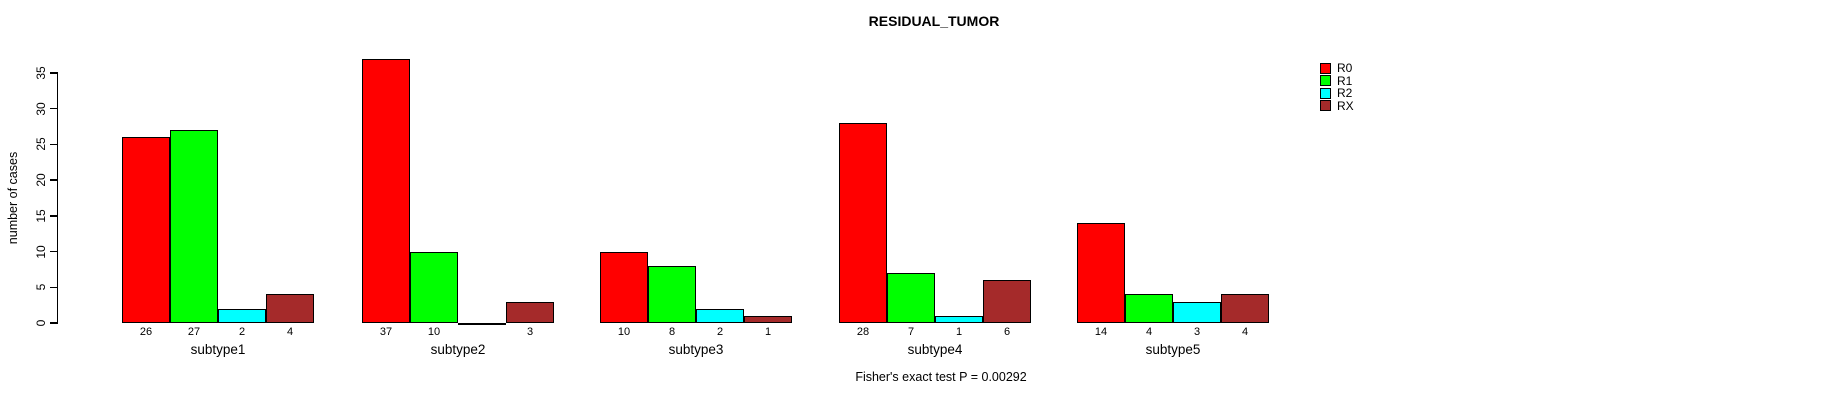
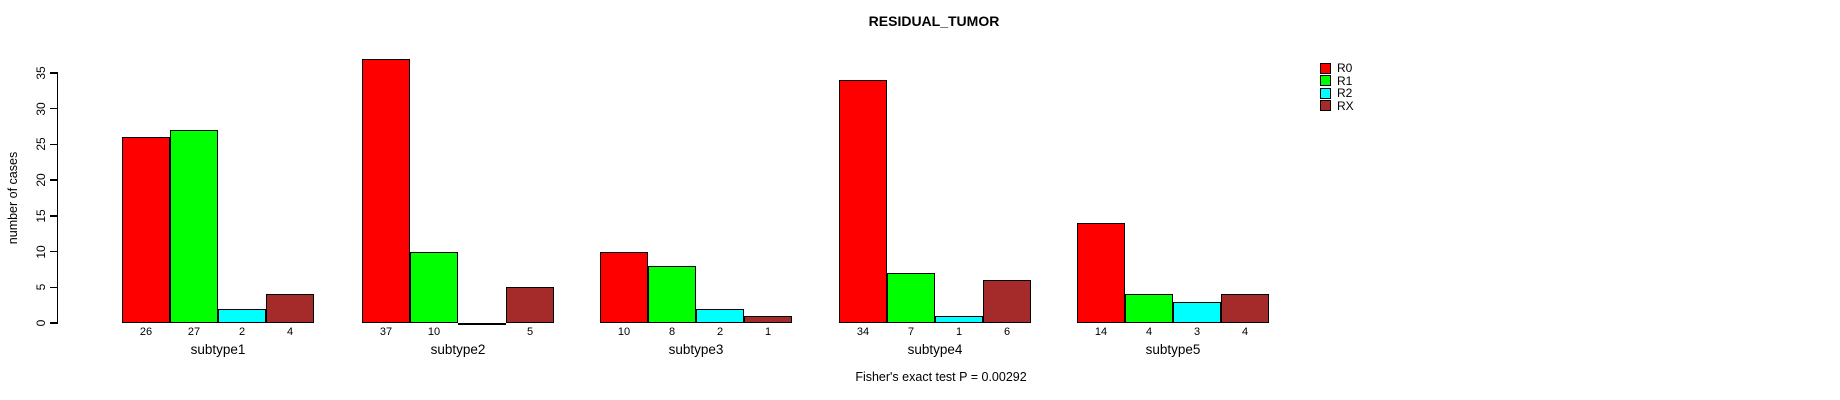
RX/subtype2: 3 -> 5
R0/subtype4: 28 -> 34
